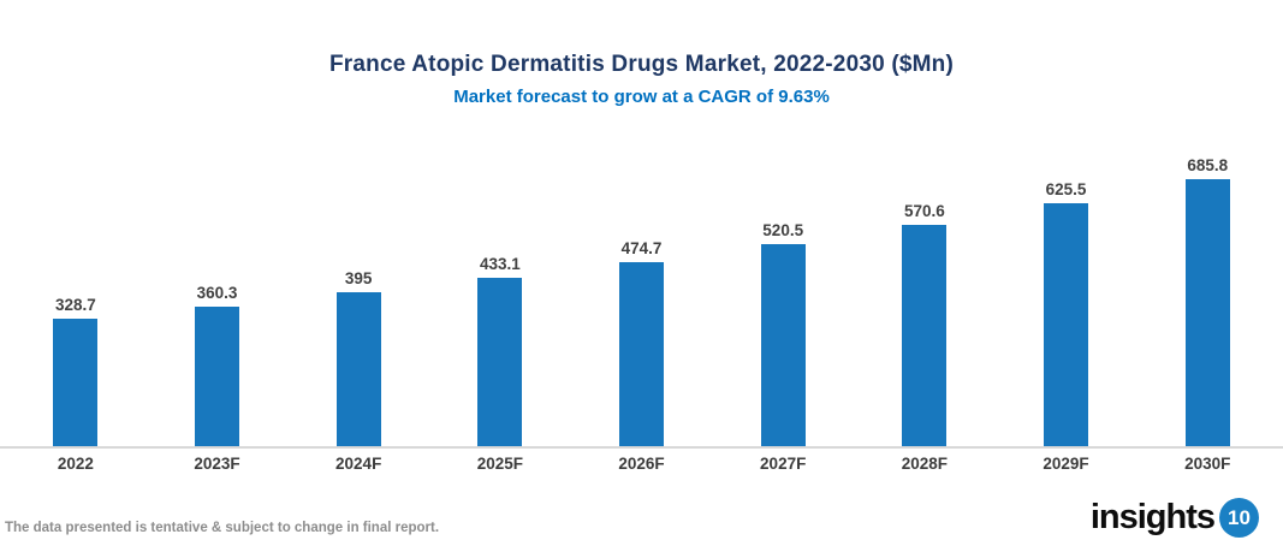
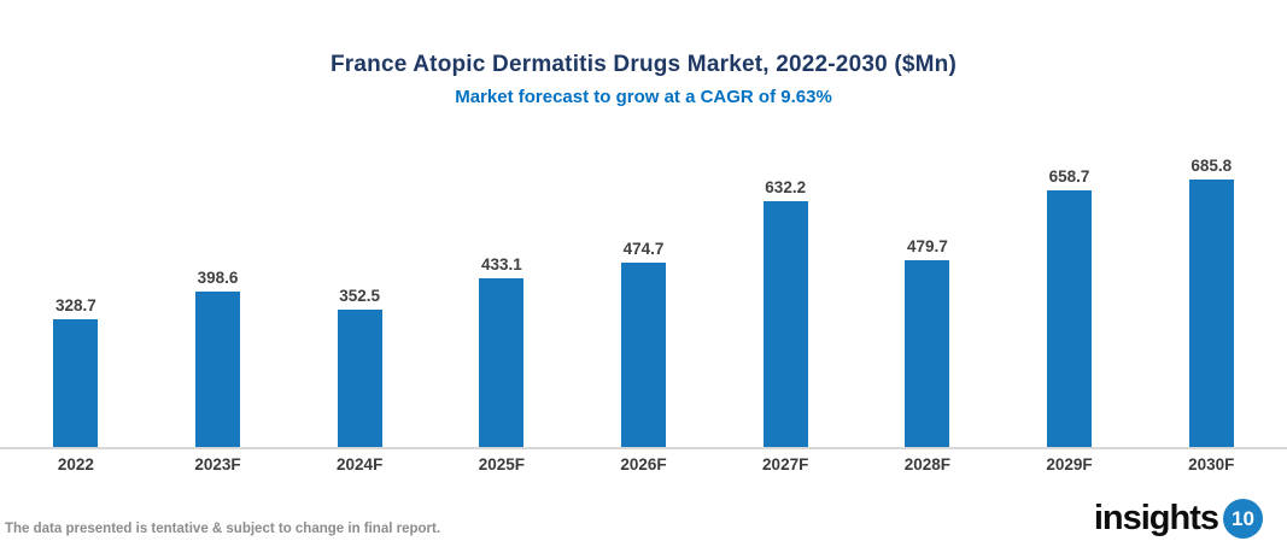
2023F: 360.3 -> 398.6
2024F: 395 -> 352.5
2027F: 520.5 -> 632.2
2028F: 570.6 -> 479.7
2029F: 625.5 -> 658.7
